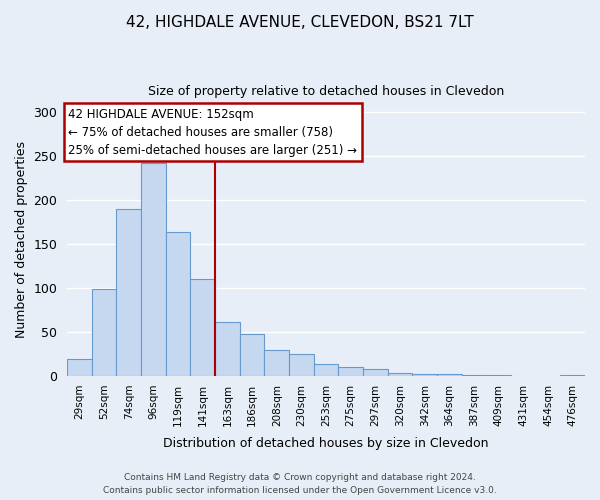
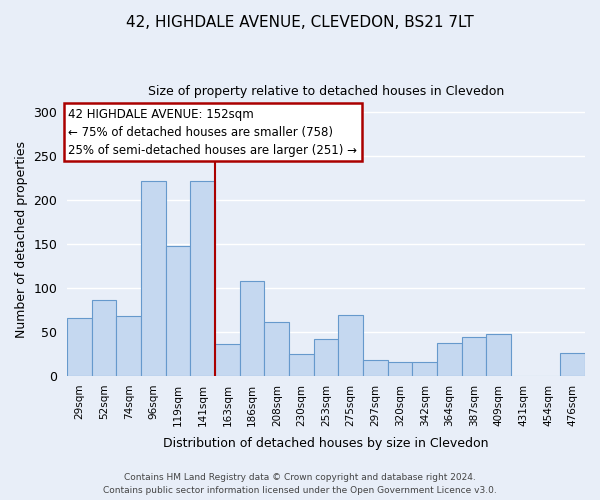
29sqm: 20 -> 66
52sqm: 99 -> 86
74sqm: 190 -> 68
96sqm: 242 -> 222
119sqm: 164 -> 148
141sqm: 110 -> 222
163sqm: 62 -> 36
186sqm: 48 -> 108
208sqm: 30 -> 62
253sqm: 14 -> 42
275sqm: 10 -> 70
297sqm: 8 -> 18
320sqm: 4 -> 16
342sqm: 2 -> 16
364sqm: 2 -> 38
387sqm: 1 -> 44
409sqm: 1 -> 48
476sqm: 1 -> 26
